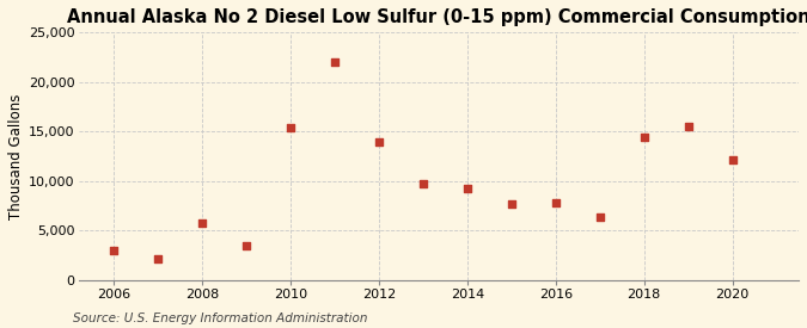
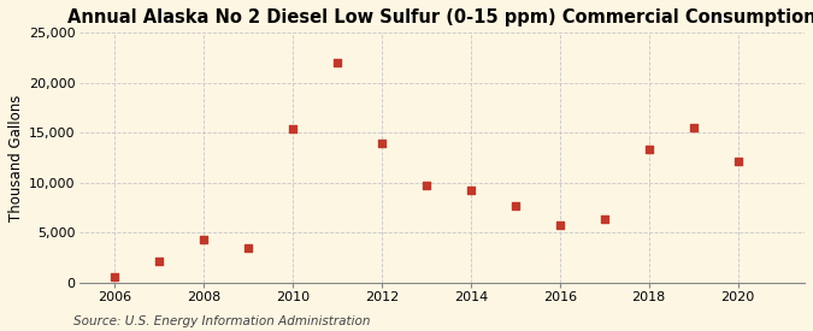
2006: 3,000 -> 500
2008: 5,800 -> 4,300
2016: 7,800 -> 5,700
2018: 14,400 -> 13,300
